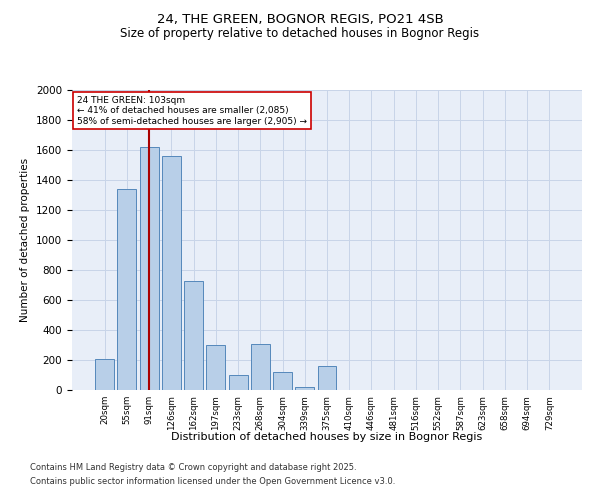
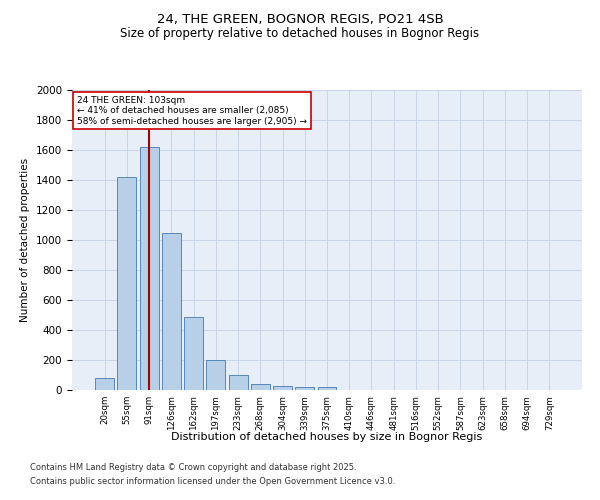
20sqm: 210 -> 80
55sqm: 1340 -> 1420
126sqm: 1560 -> 1050
162sqm: 730 -> 490
197sqm: 300 -> 200
268sqm: 310 -> 40
304sqm: 120 -> 30
375sqm: 160 -> 20
